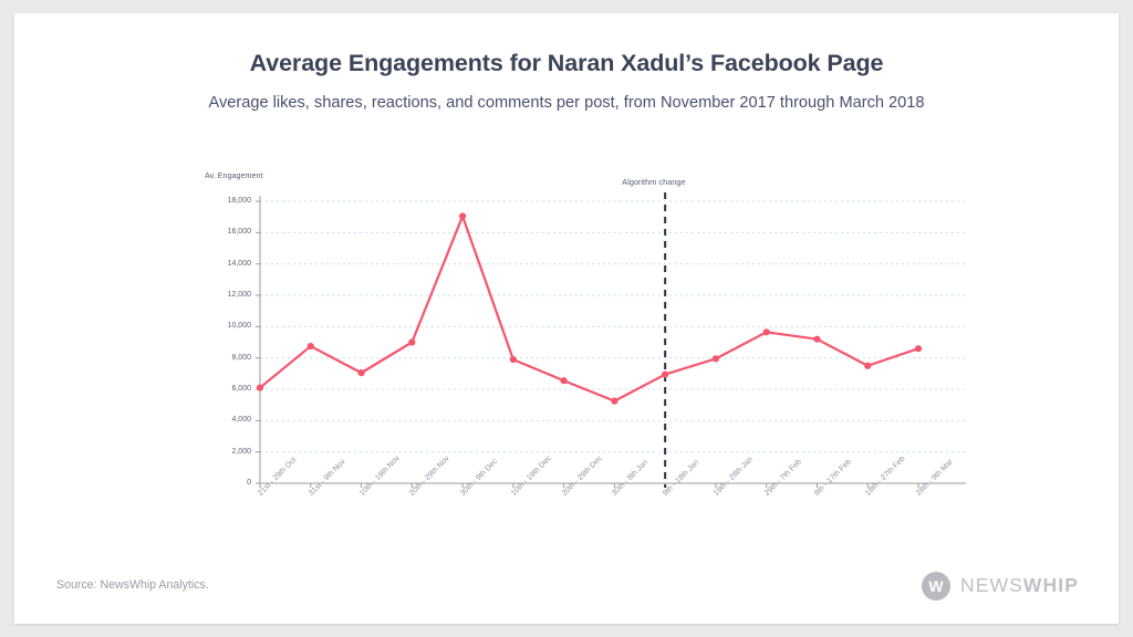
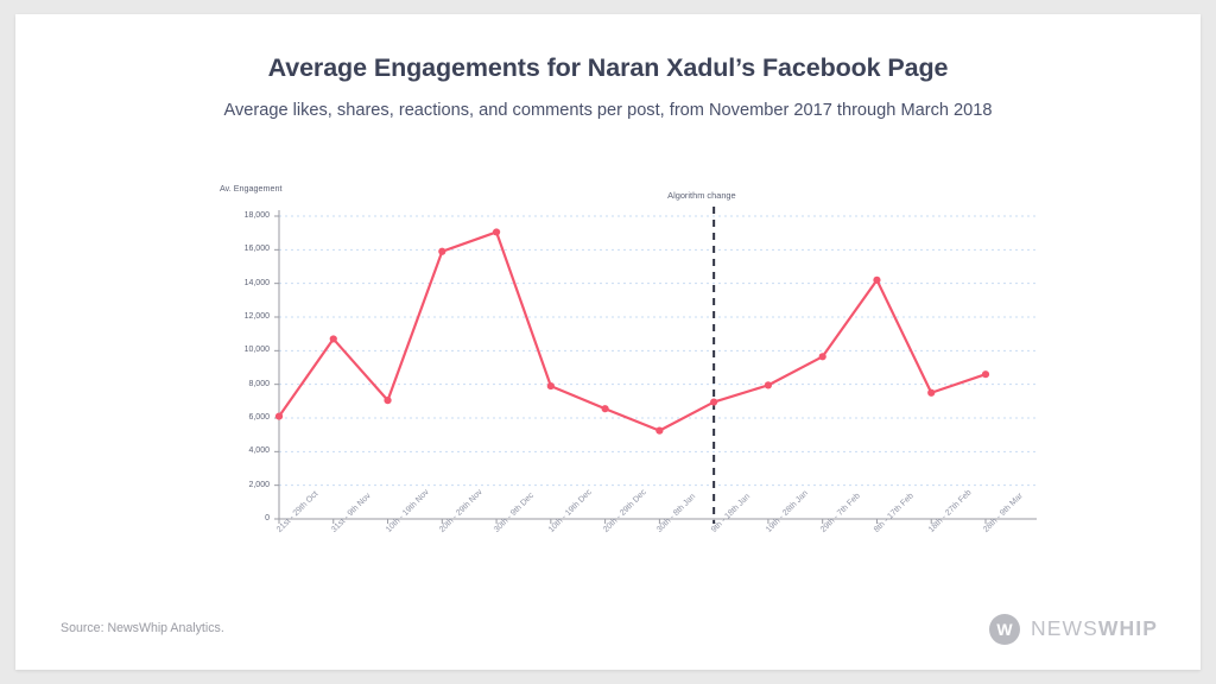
31st - 9th Nov: 8800 -> 10700
20th - 29th Nov: 9000 -> 15900
8th - 17th Feb: 9200 -> 14200
